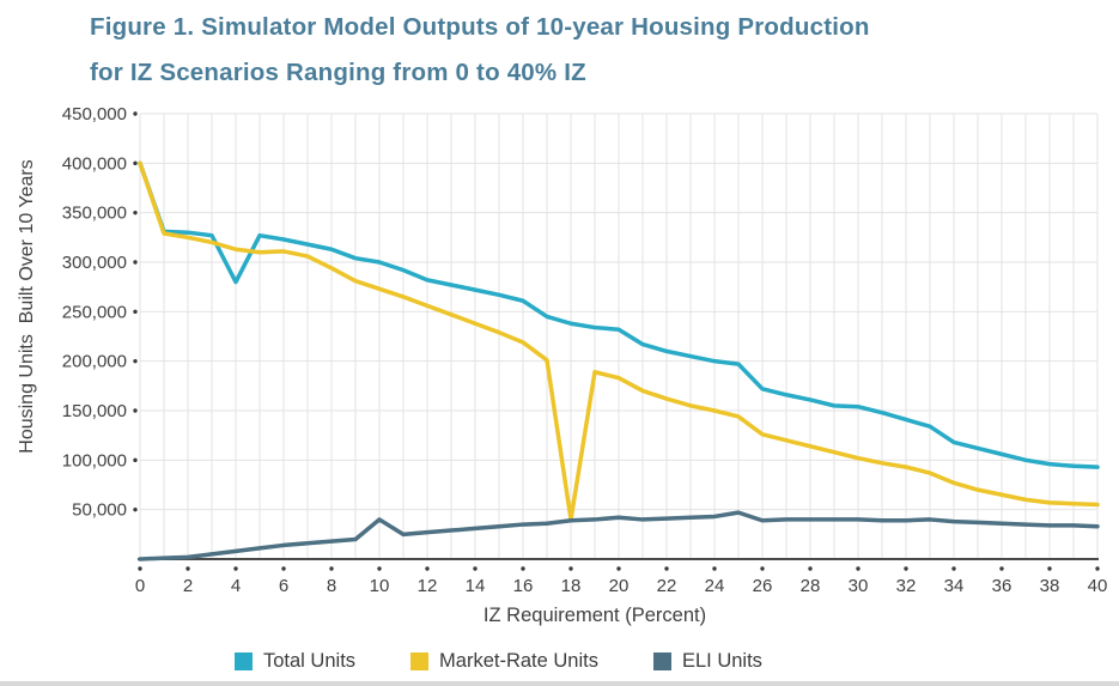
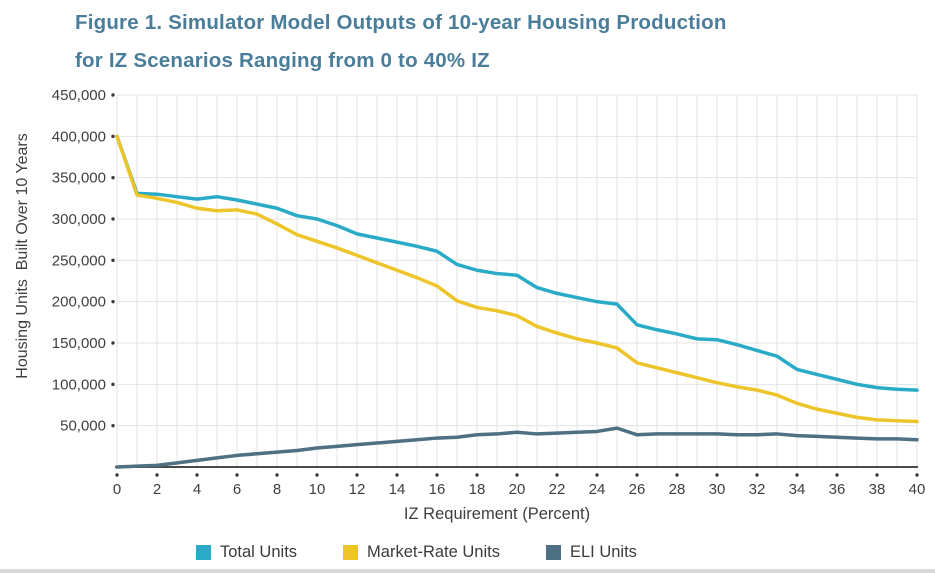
Total Units/4: 280000 -> 320000
ELI Units/10: 40000 -> 20000
Market-Rate Units/18: 40000 -> 190000
